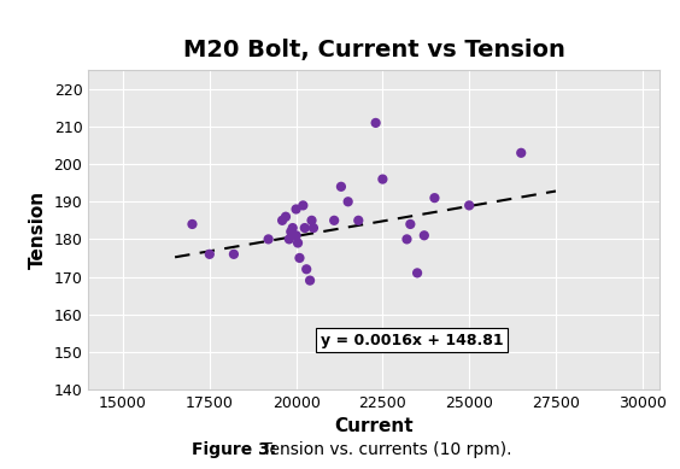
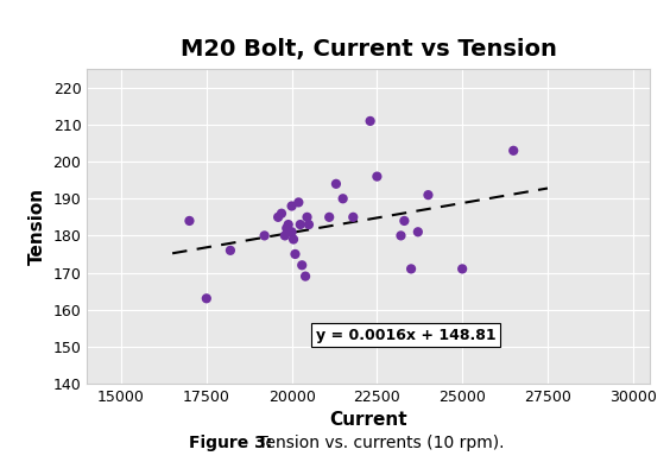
17500: 176 -> 163
25000: 189 -> 171
